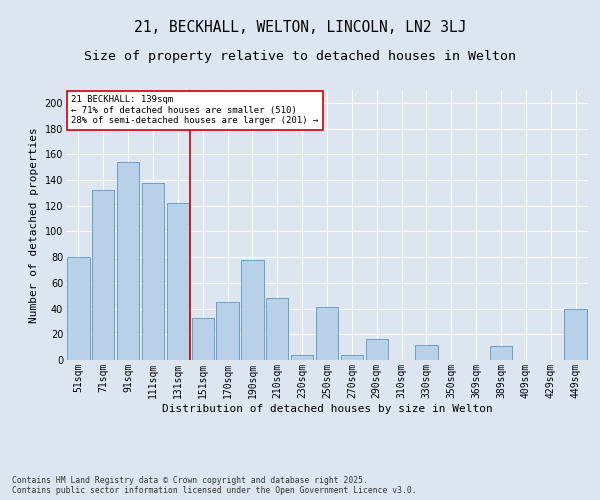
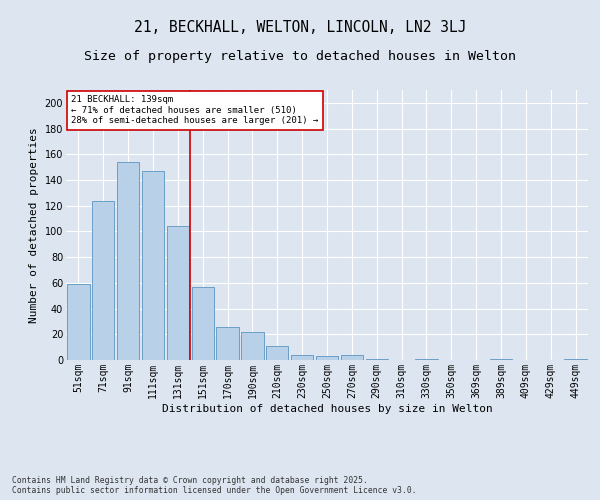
51sqm: 80 -> 59
71sqm: 132 -> 124
111sqm: 138 -> 147
131sqm: 122 -> 104
151sqm: 33 -> 57
170sqm: 45 -> 26
190sqm: 78 -> 22
210sqm: 48 -> 11
250sqm: 41 -> 3
290sqm: 16 -> 1
330sqm: 12 -> 1
389sqm: 11 -> 1
449sqm: 40 -> 1
